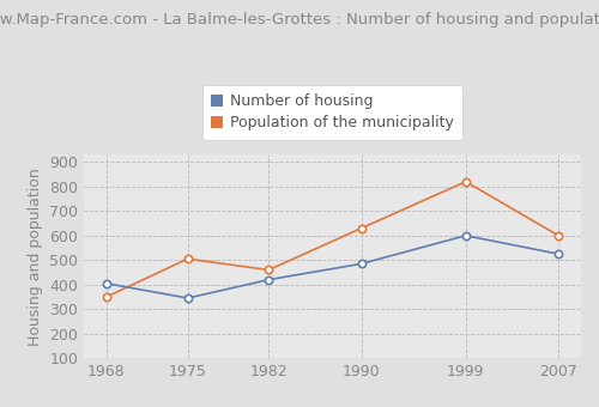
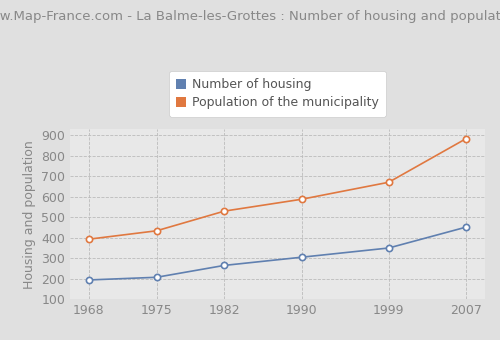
Number of housing/1968: 405 -> 194
Population of the municipality/1968: 350 -> 393
Number of housing/1975: 345 -> 207
Population of the municipality/1975: 505 -> 434
Number of housing/1982: 420 -> 265
Population of the municipality/1982: 460 -> 530
Number of housing/1990: 485 -> 305
Population of the municipality/1990: 630 -> 588
Number of housing/1999: 600 -> 350
Population of the municipality/1999: 820 -> 671
Number of housing/2007: 525 -> 452
Population of the municipality/2007: 600 -> 884
